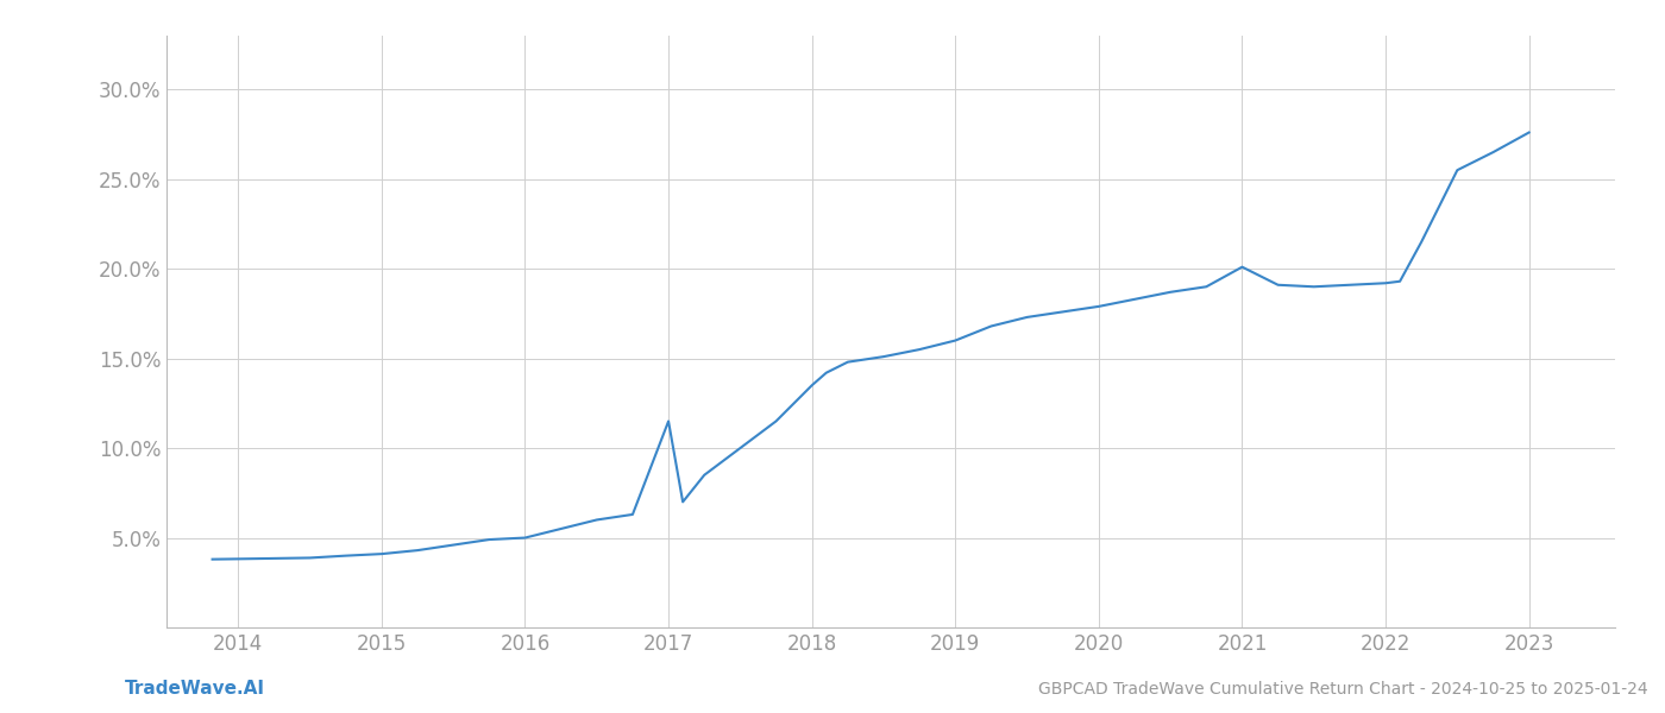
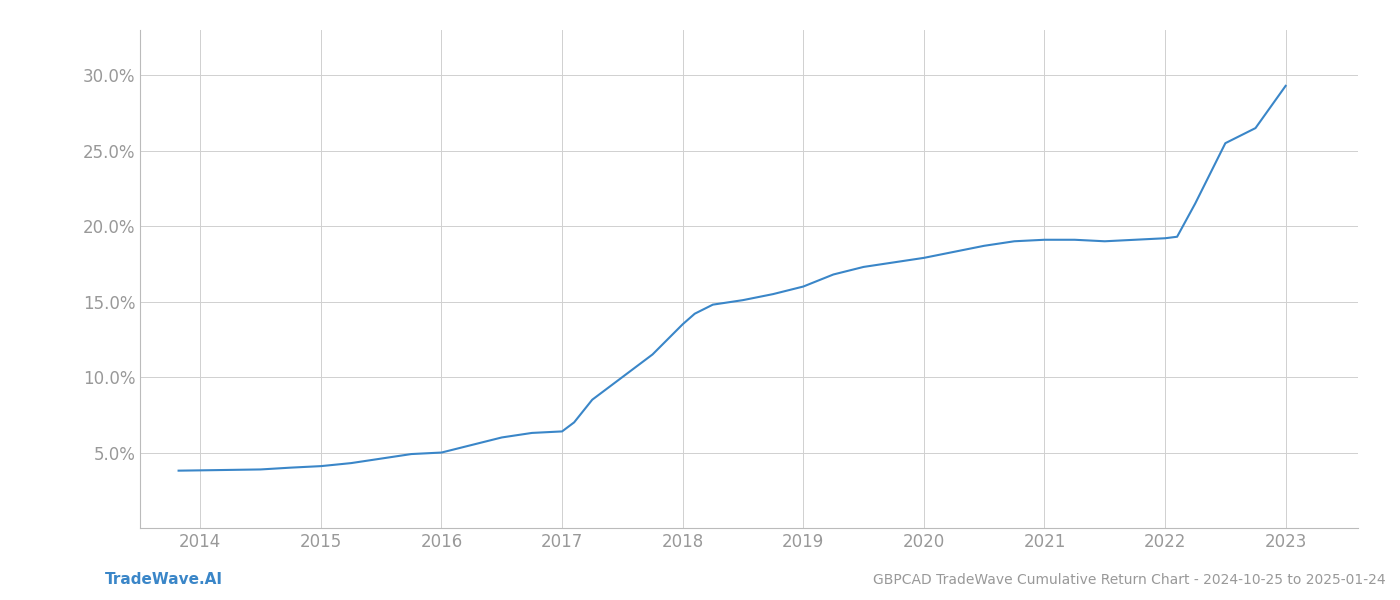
2017: 11.5% -> 6.4%
2021: 20.1% -> 19.1%
2023: 27.6% -> 29.3%
